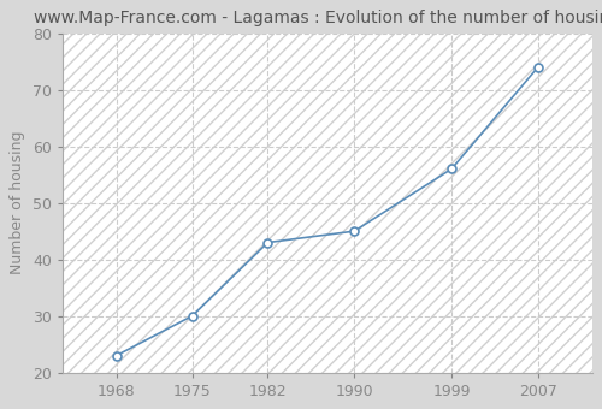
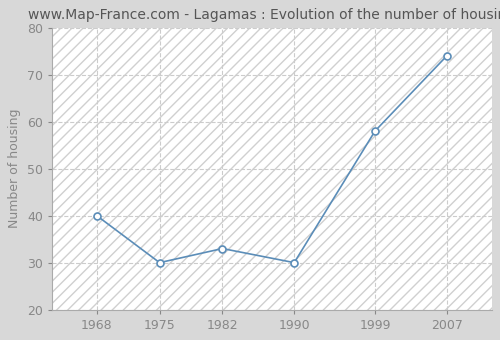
1968: 23 -> 40
1982: 43 -> 33
1990: 45 -> 30
1999: 56 -> 58
